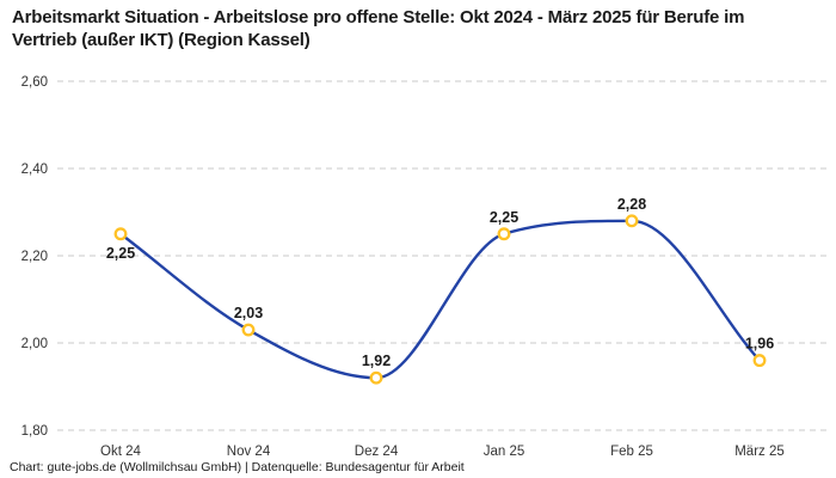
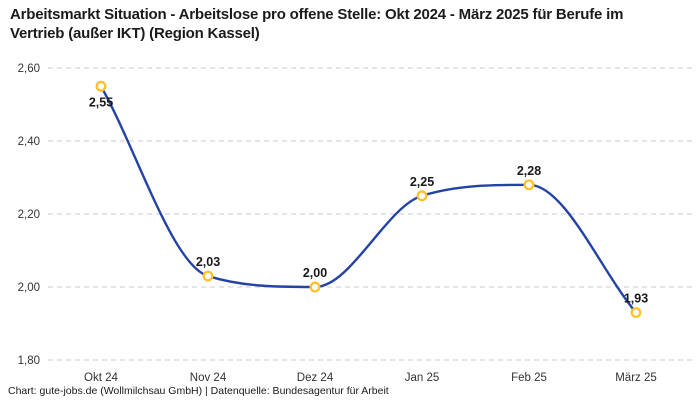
Okt 24: 2,25 -> 2,55
Dez 24: 1,92 -> 2,00
März 25: 1,96 -> 1,93
